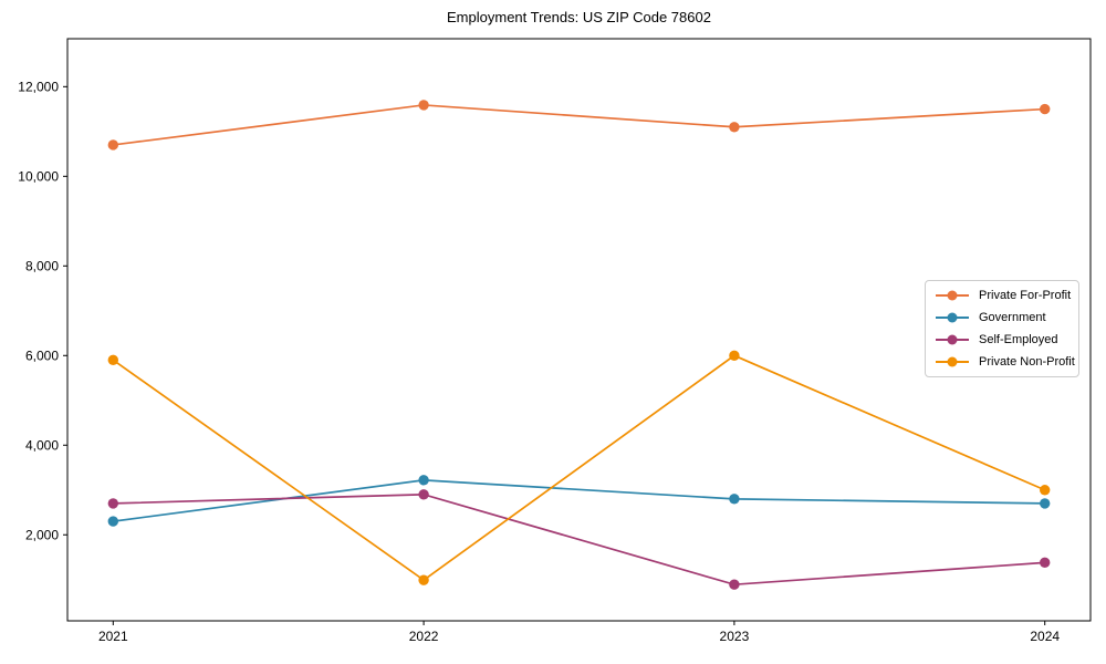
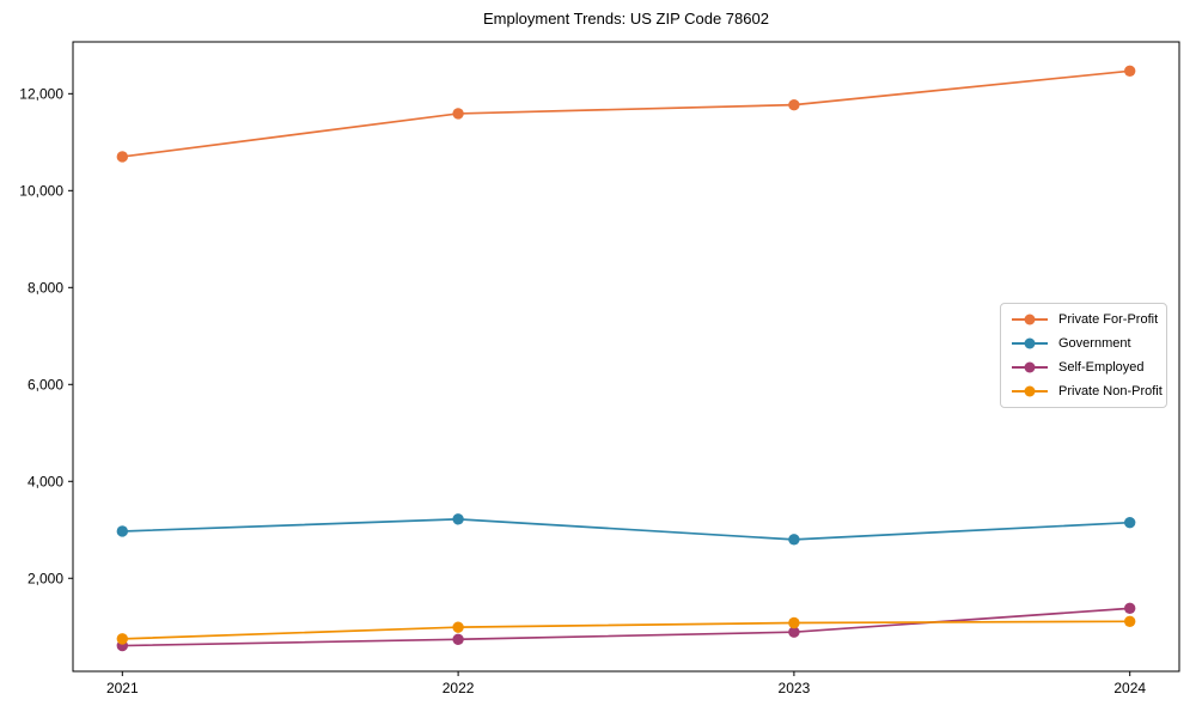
Government/2021: 2300 -> 3000
Self-Employed/2021: 2700 -> 600
Private Non-Profit/2021: 5900 -> 800
Self-Employed/2022: 2900 -> 700
Private For-Profit/2023: 11100 -> 11800
Private Non-Profit/2023: 6000 -> 1100
Private For-Profit/2024: 11500 -> 12500
Government/2024: 2700 -> 3200
Private Non-Profit/2024: 3000 -> 1100
